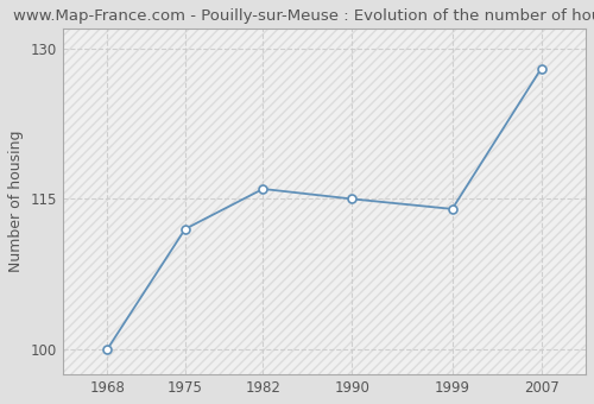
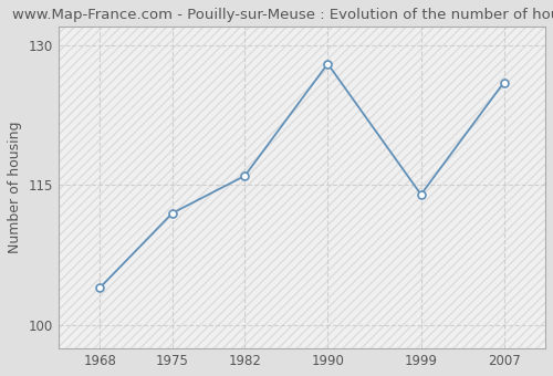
1968: 100 -> 104
1990: 115 -> 128
2007: 128 -> 126
